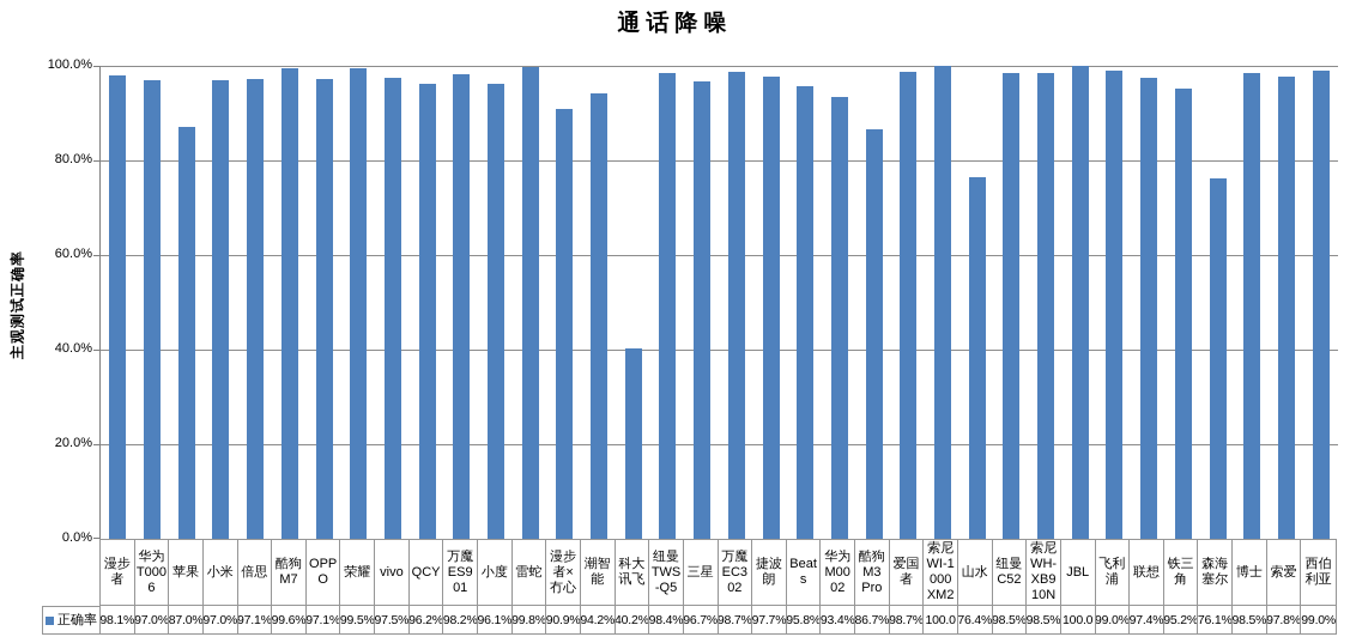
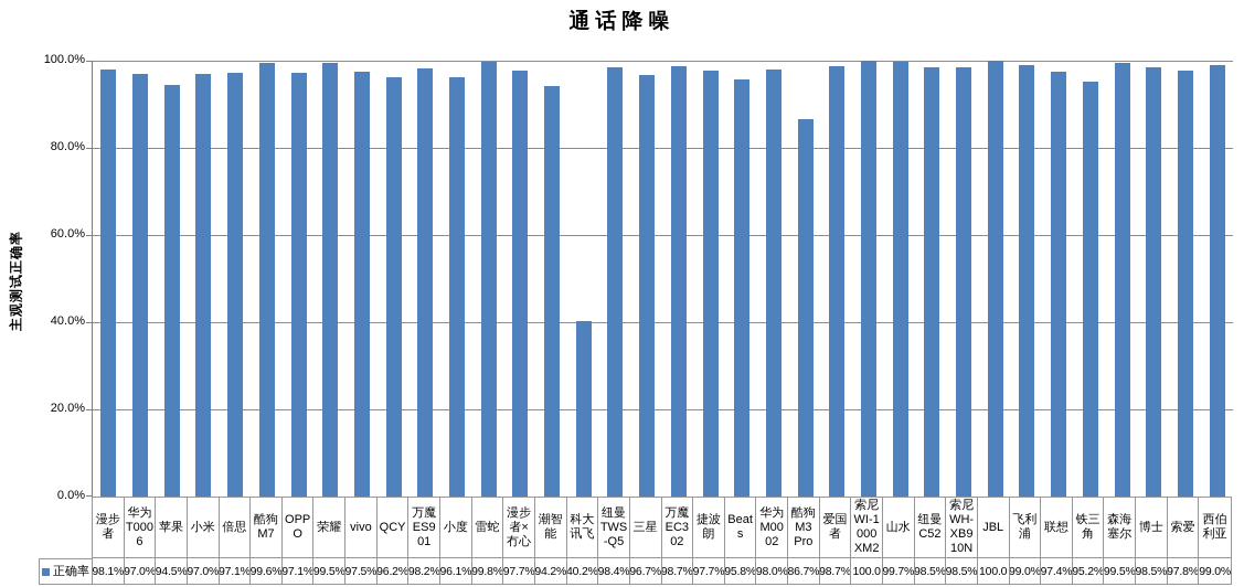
苹果: 87.0% -> 94.5%
漫步者×冇心: 90.9% -> 97.7%
华为M0002: 93.4% -> 98.0%
山水: 76.4% -> 99.7%
森海塞尔: 76.1% -> 99.5%
